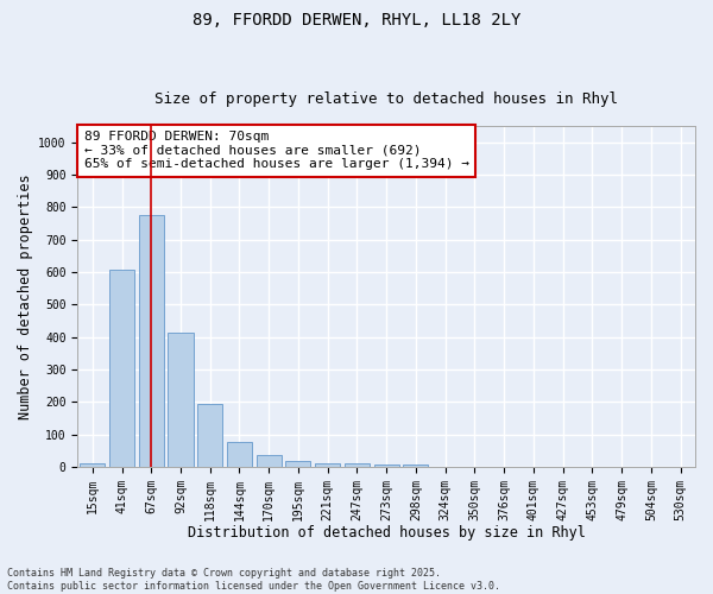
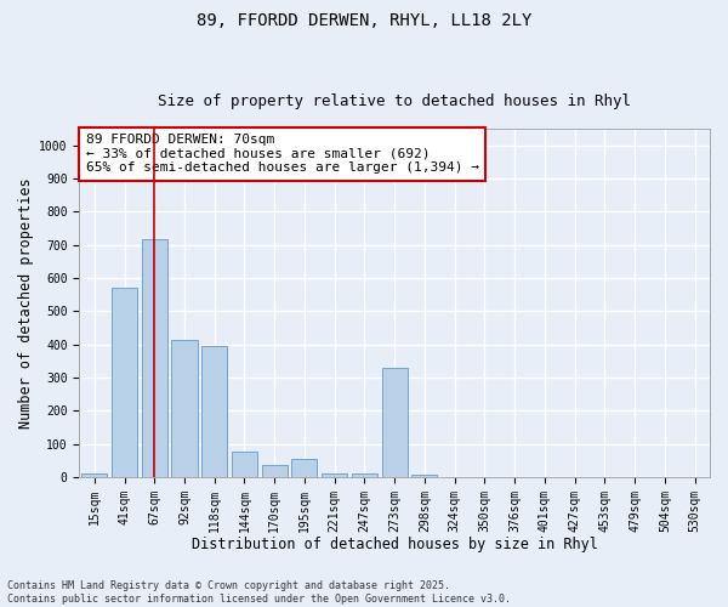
41sqm: 607 -> 570
67sqm: 775 -> 715
118sqm: 192 -> 395
195sqm: 18 -> 55
273sqm: 8 -> 330
